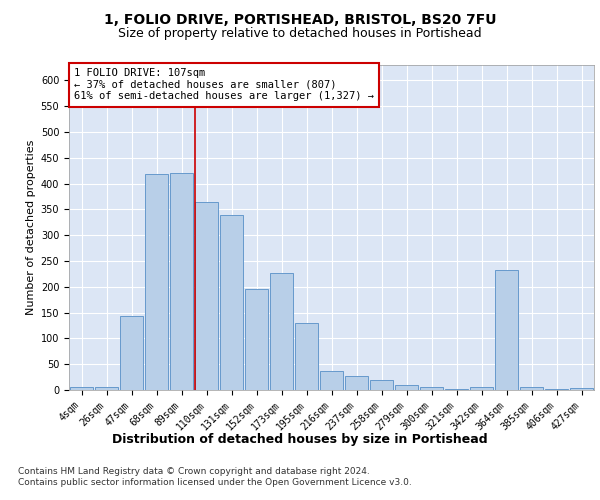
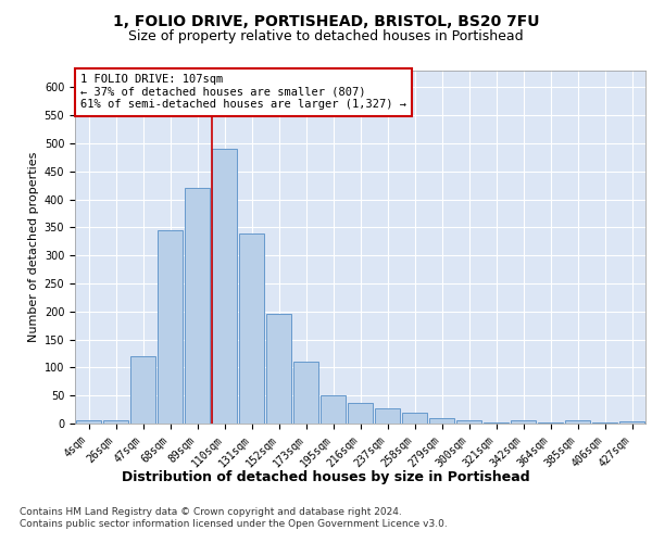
47sqm: 144 -> 120
68sqm: 418 -> 345
110sqm: 364 -> 490
173sqm: 226 -> 110
195sqm: 130 -> 50
364sqm: 232 -> 2
